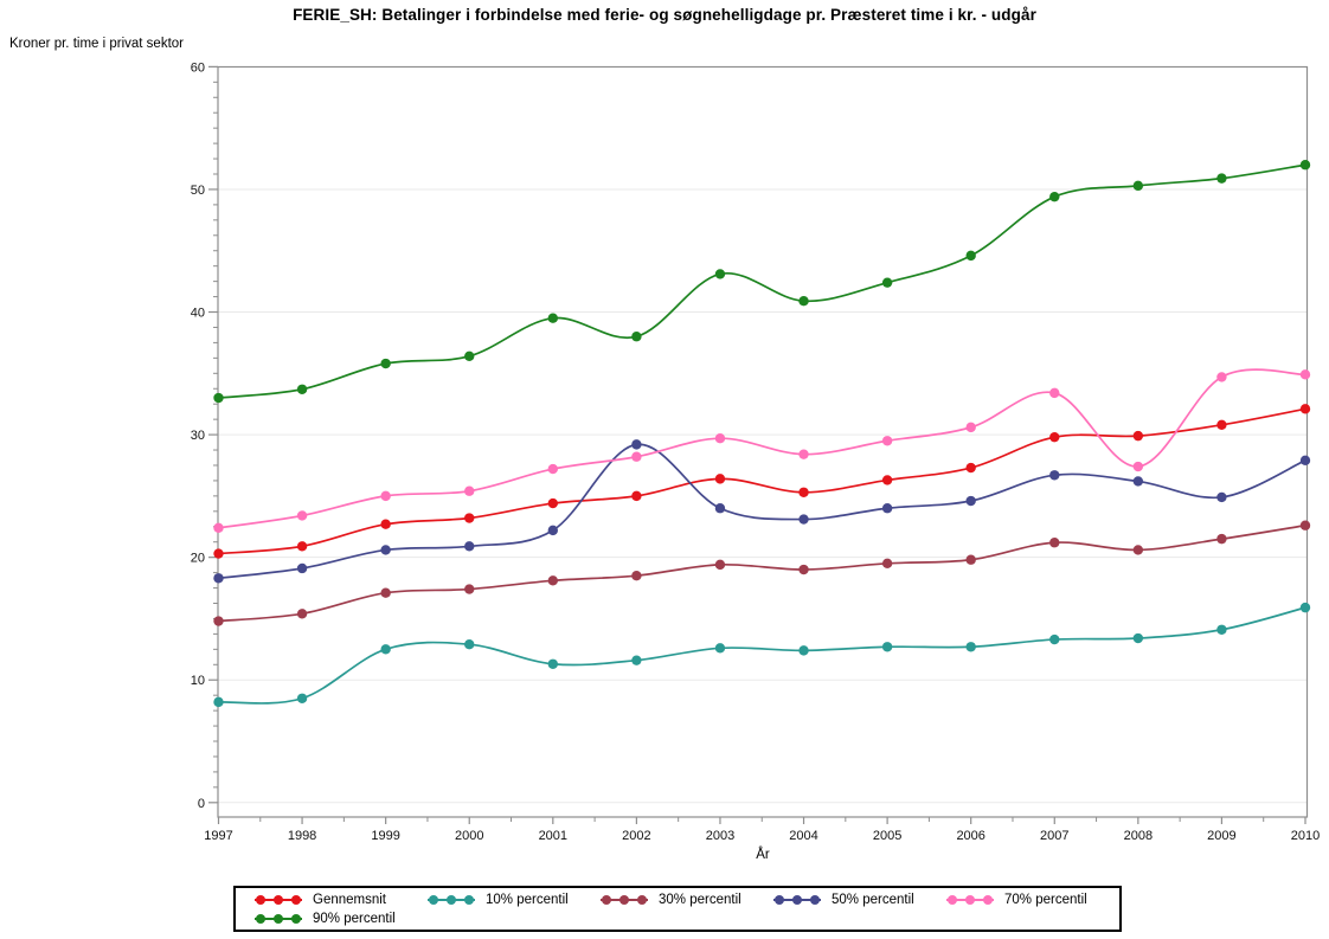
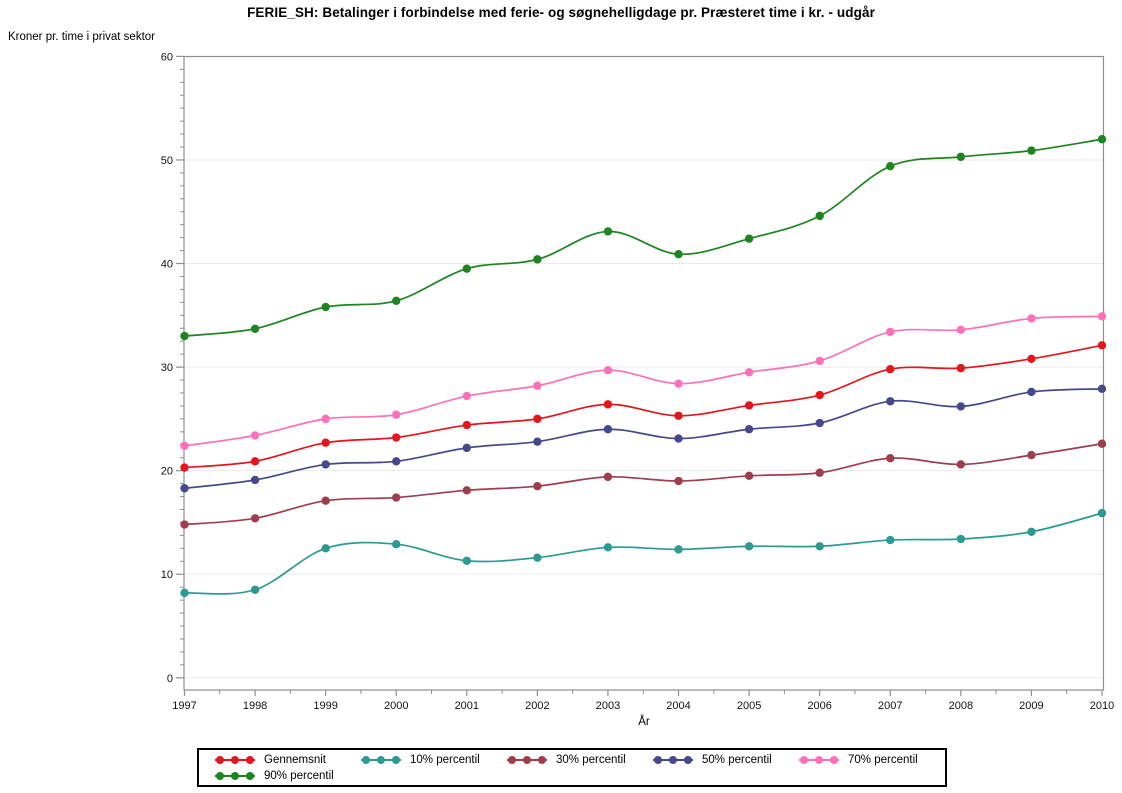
50% percentil/2002: 29.2 -> 22.8
90% percentil/2002: 38.0 -> 40.4
70% percentil/2008: 27.4 -> 33.6
50% percentil/2009: 24.9 -> 27.6
